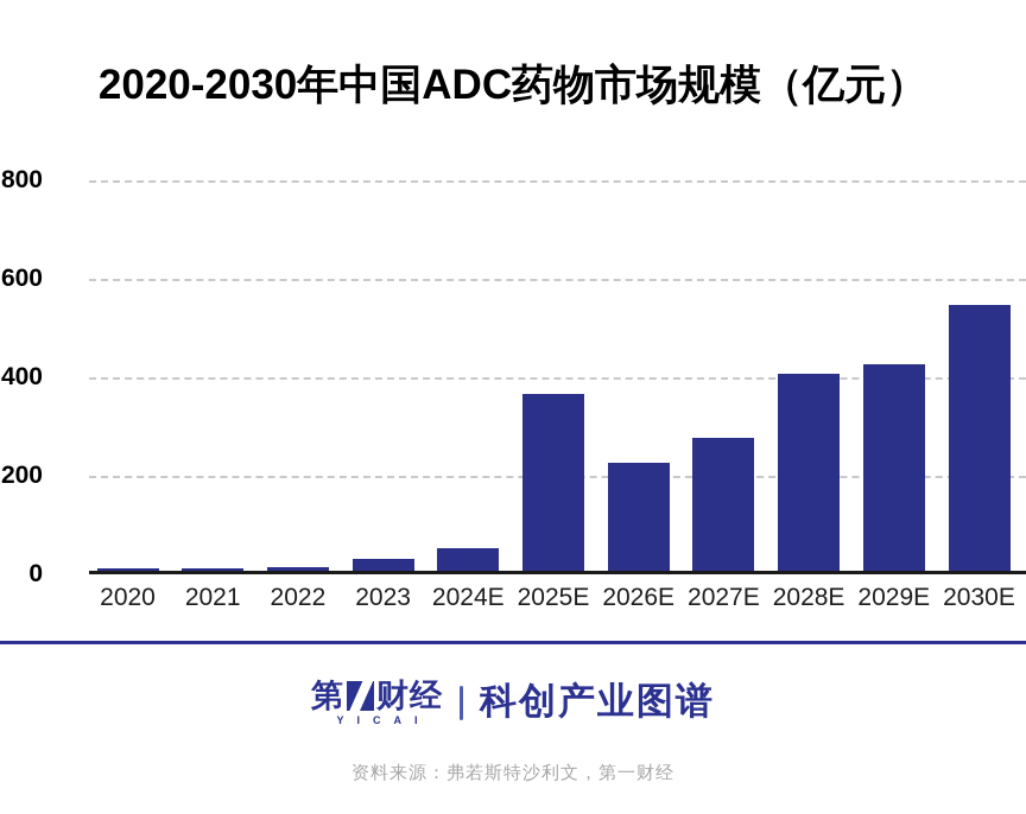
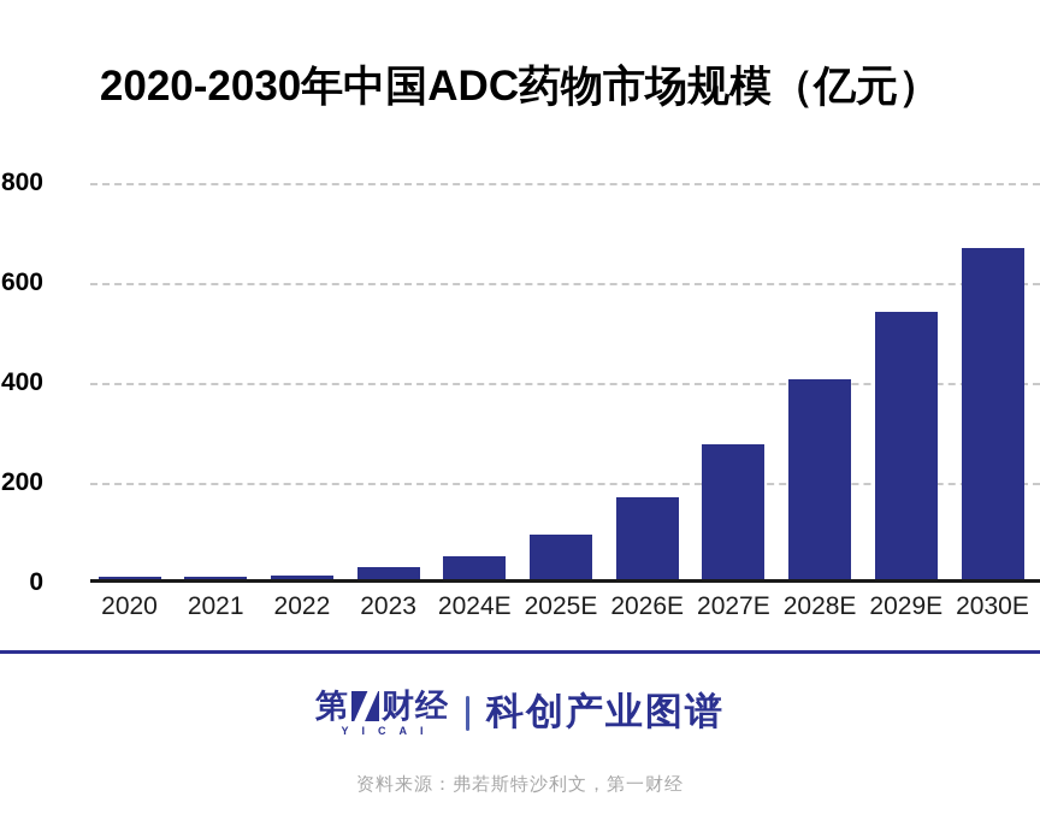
2025E: 360 -> 90
2026E: 220 -> 160
2029E: 420 -> 540
2030E: 540 -> 660
